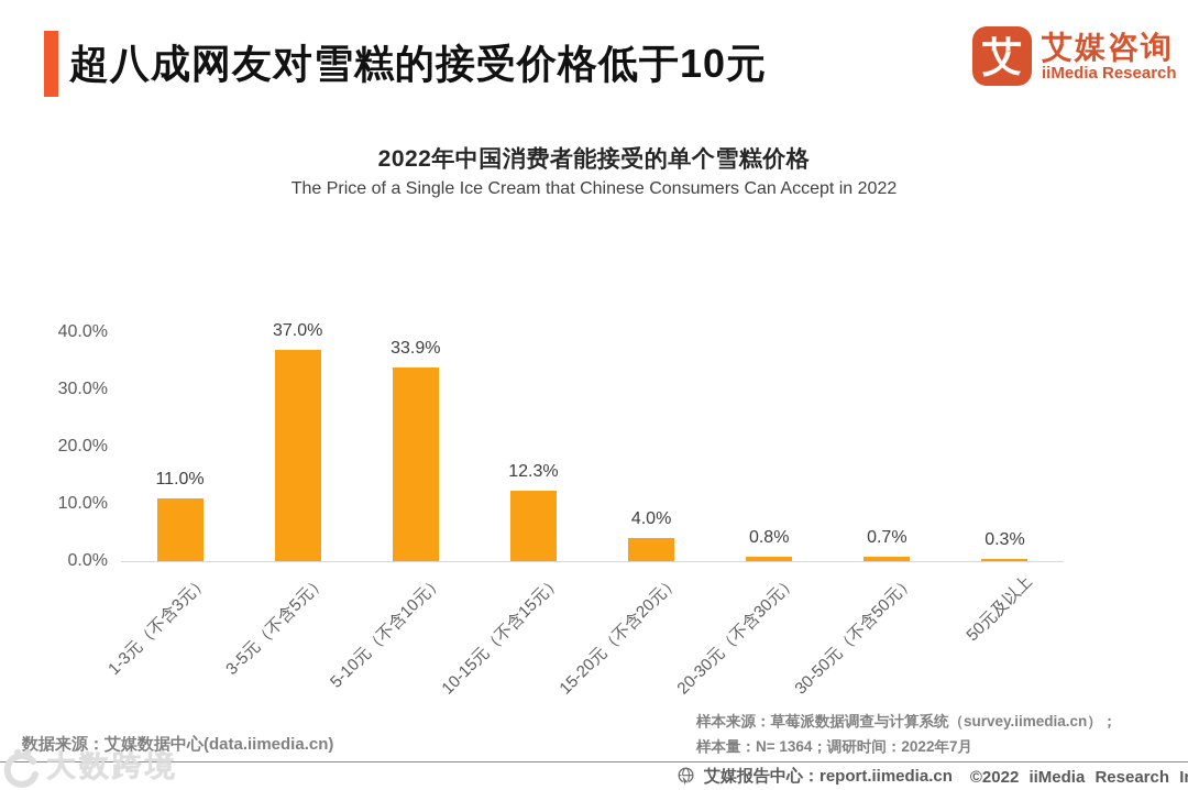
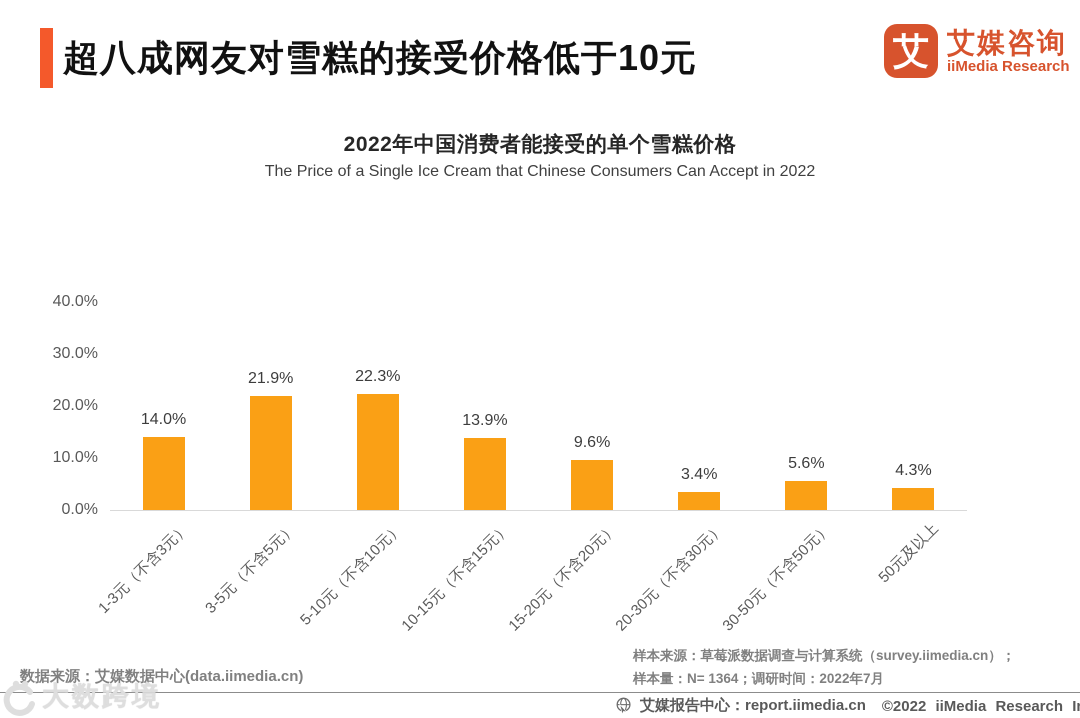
1-3元（不含3元）: 11.0% -> 14.0%
3-5元（不含5元）: 37.0% -> 21.9%
5-10元（不含10元）: 33.9% -> 22.3%
10-15元（不含15元）: 12.3% -> 13.9%
15-20元（不含20元）: 4.0% -> 9.6%
20-30元（不含30元）: 0.8% -> 3.4%
30-50元（不含50元）: 0.7% -> 5.6%
50元及以上: 0.3% -> 4.3%
